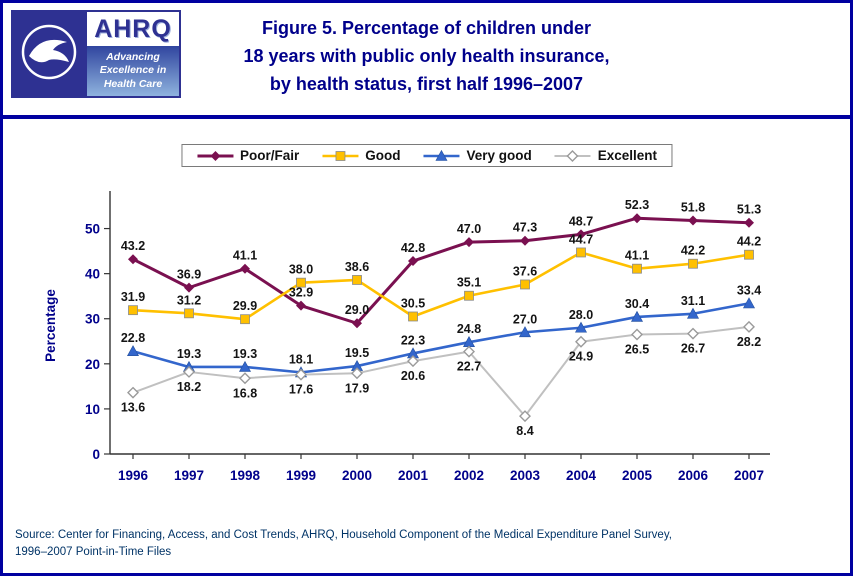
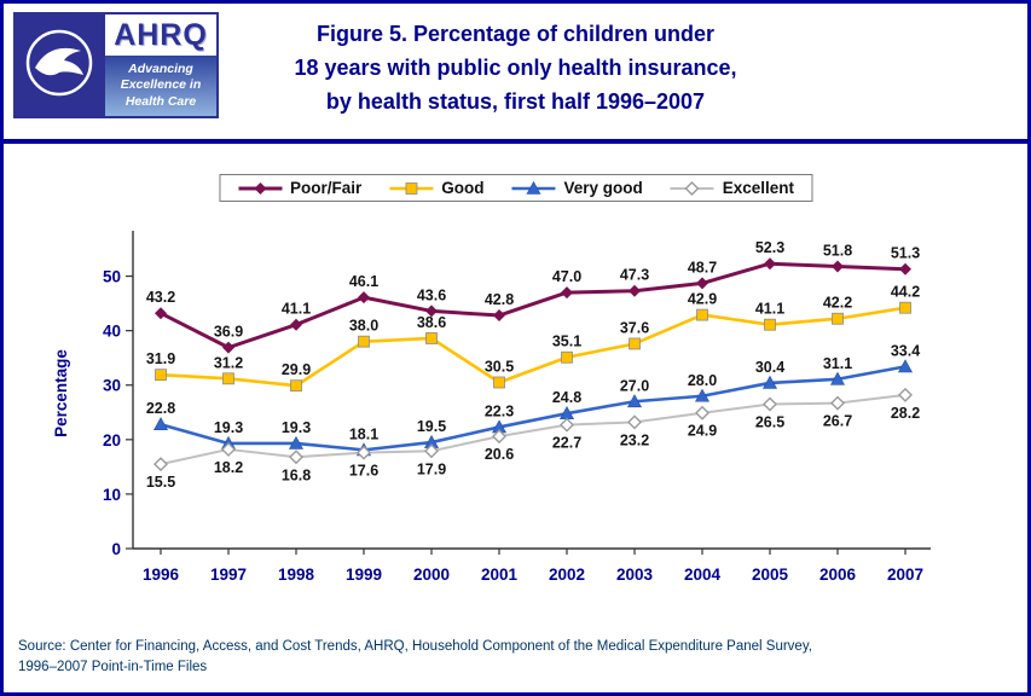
Excellent/1996: 13.6 -> 15.5
Poor/Fair/1999: 32.9 -> 46.1
Poor/Fair/2000: 29.0 -> 43.6
Excellent/2003: 8.4 -> 23.2
Good/2004: 44.7 -> 42.9
